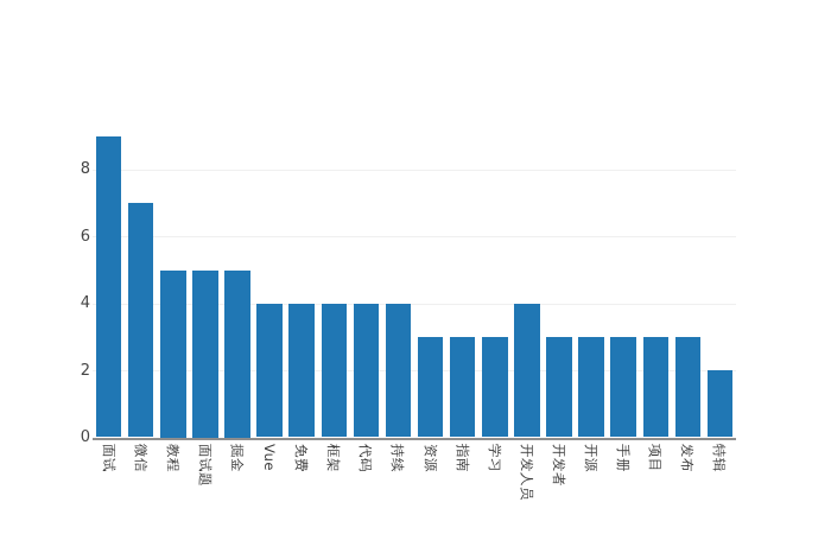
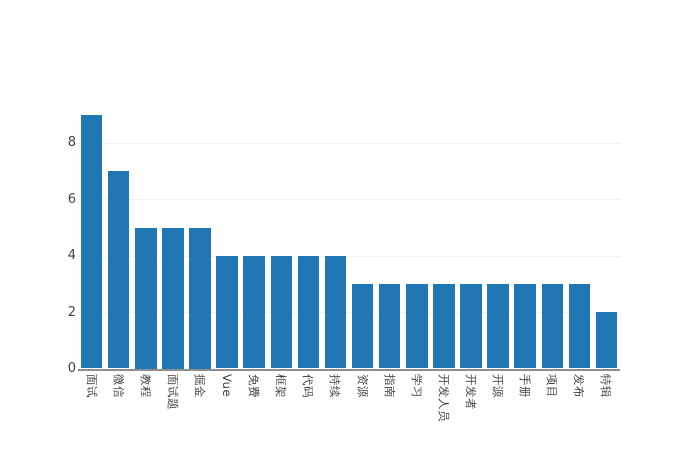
开发人员: 4 -> 3
